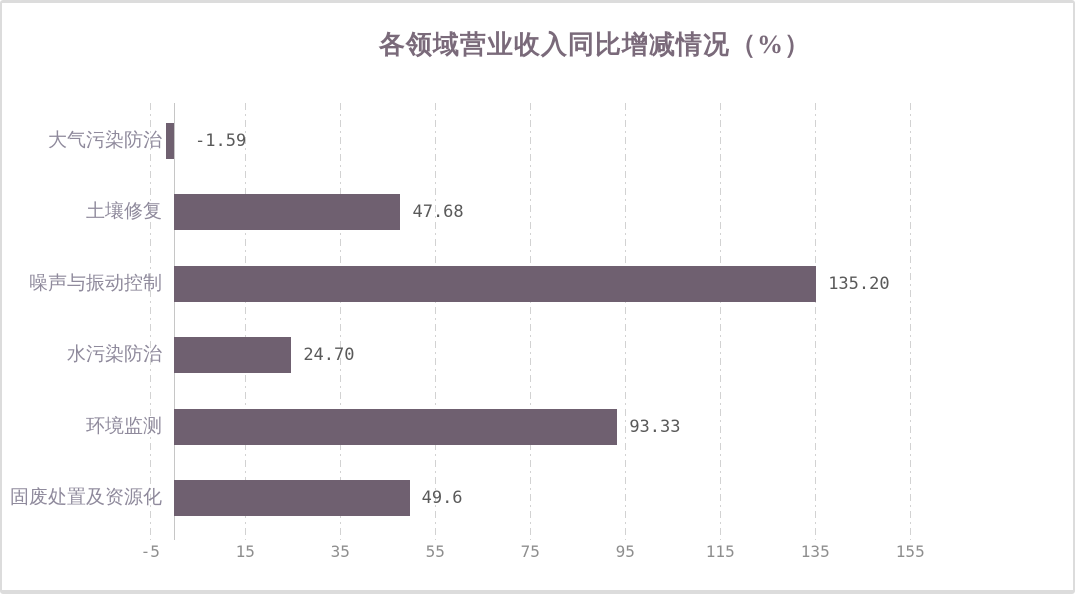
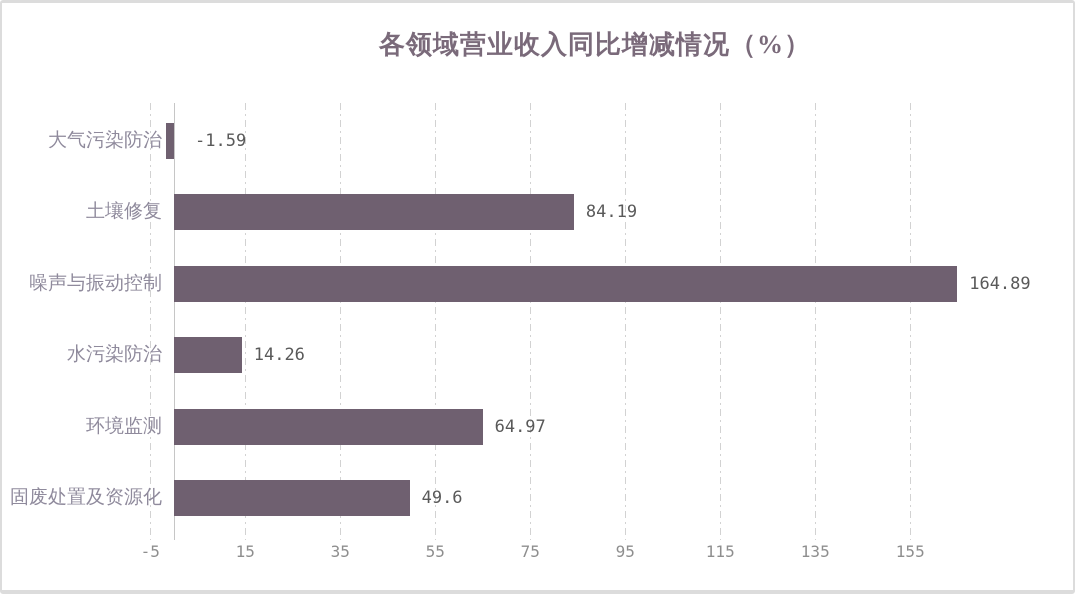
土壤修复: 47.68 -> 84.19
噪声与振动控制: 135.20 -> 164.89
水污染防治: 24.70 -> 14.26
环境监测: 93.33 -> 64.97
